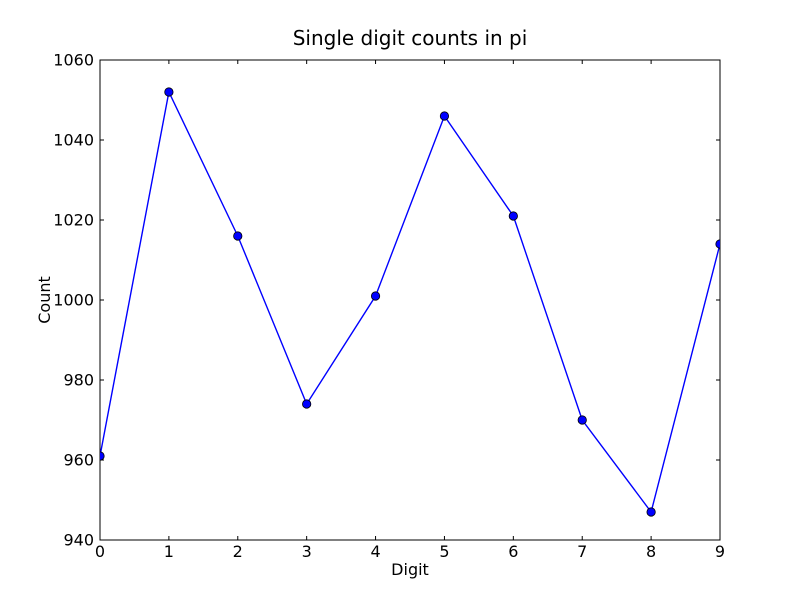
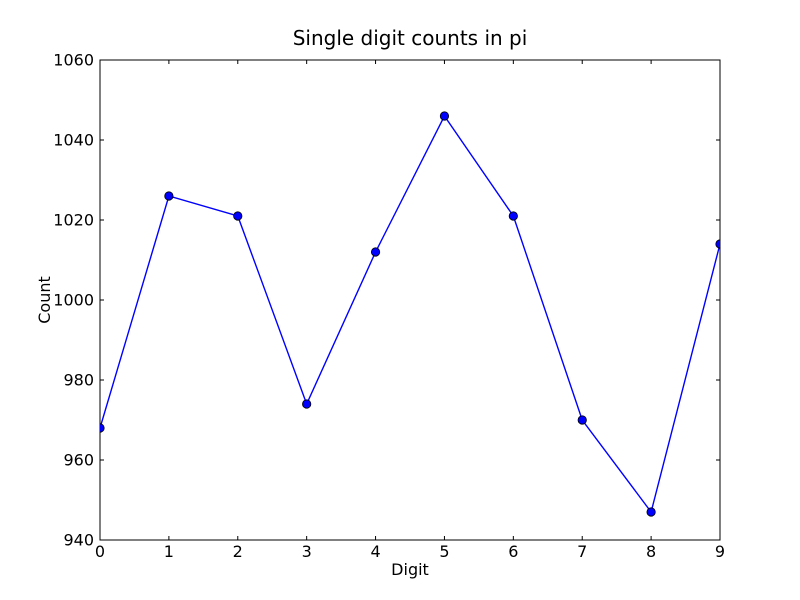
0: 961 -> 968
1: 1052 -> 1026
2: 1016 -> 1021
4: 1001 -> 1012
